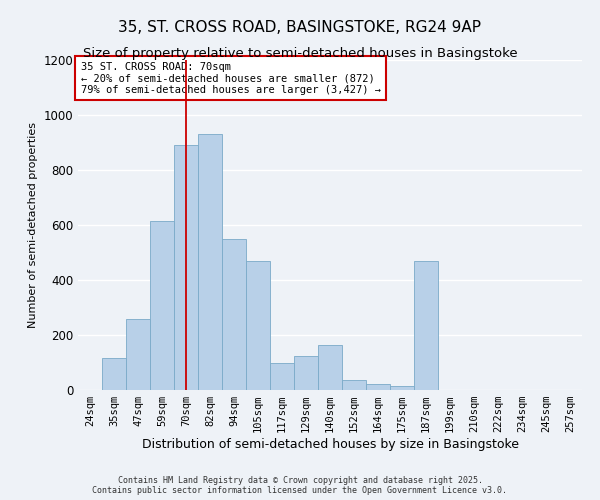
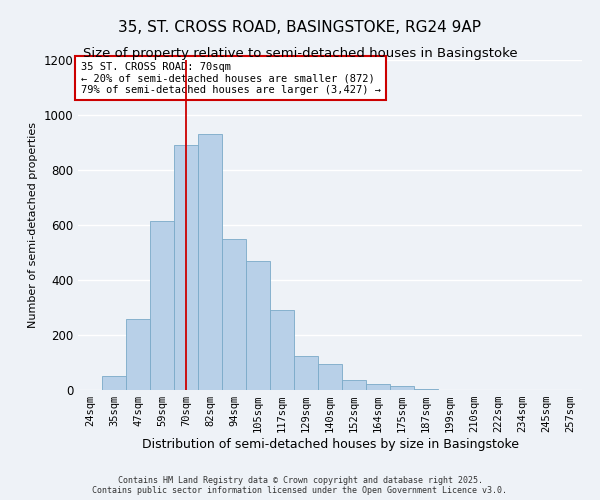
35sqm: 115 -> 50
117sqm: 100 -> 290
140sqm: 165 -> 95
187sqm: 470 -> 5
